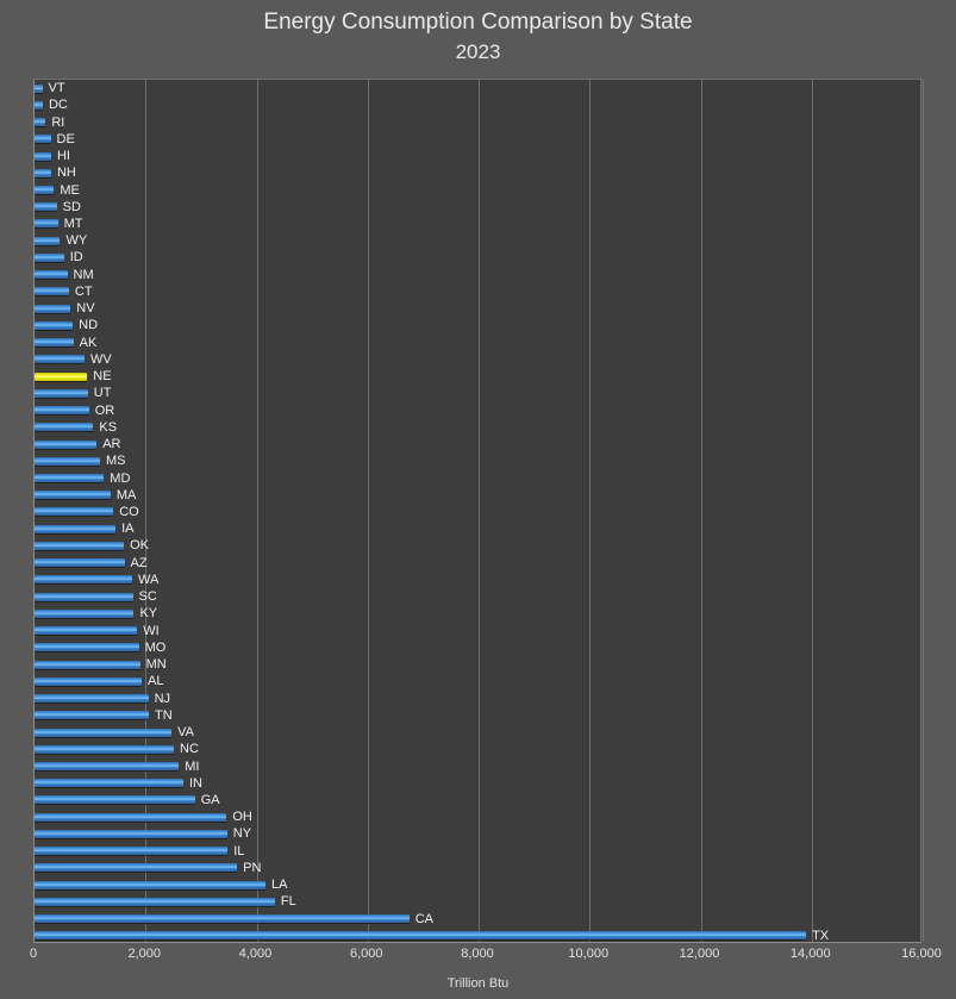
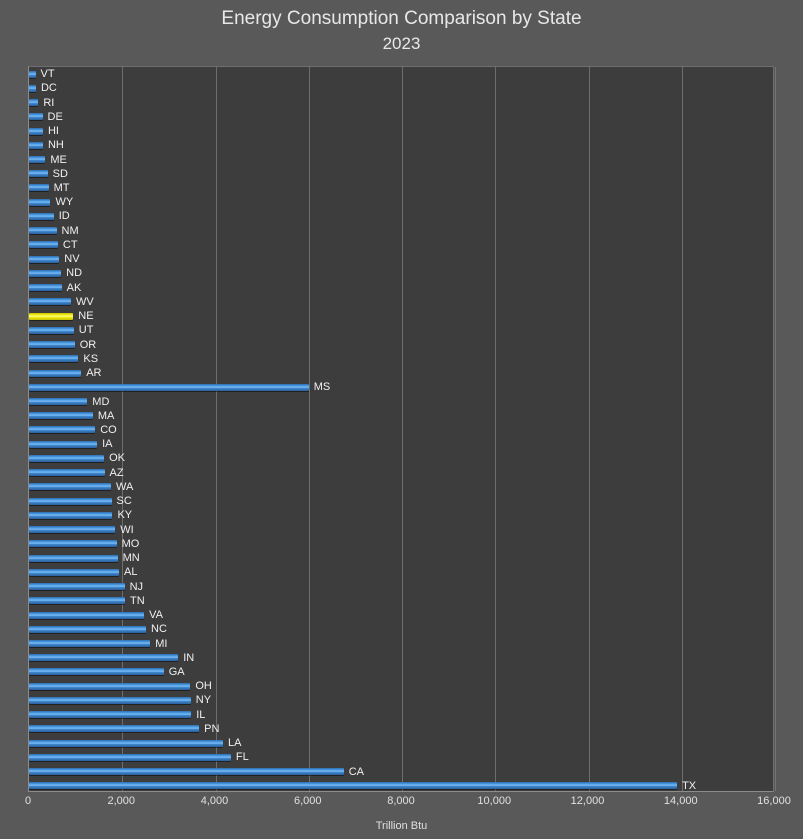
MS: 1200 -> 6000
IN: 2700 -> 3200
